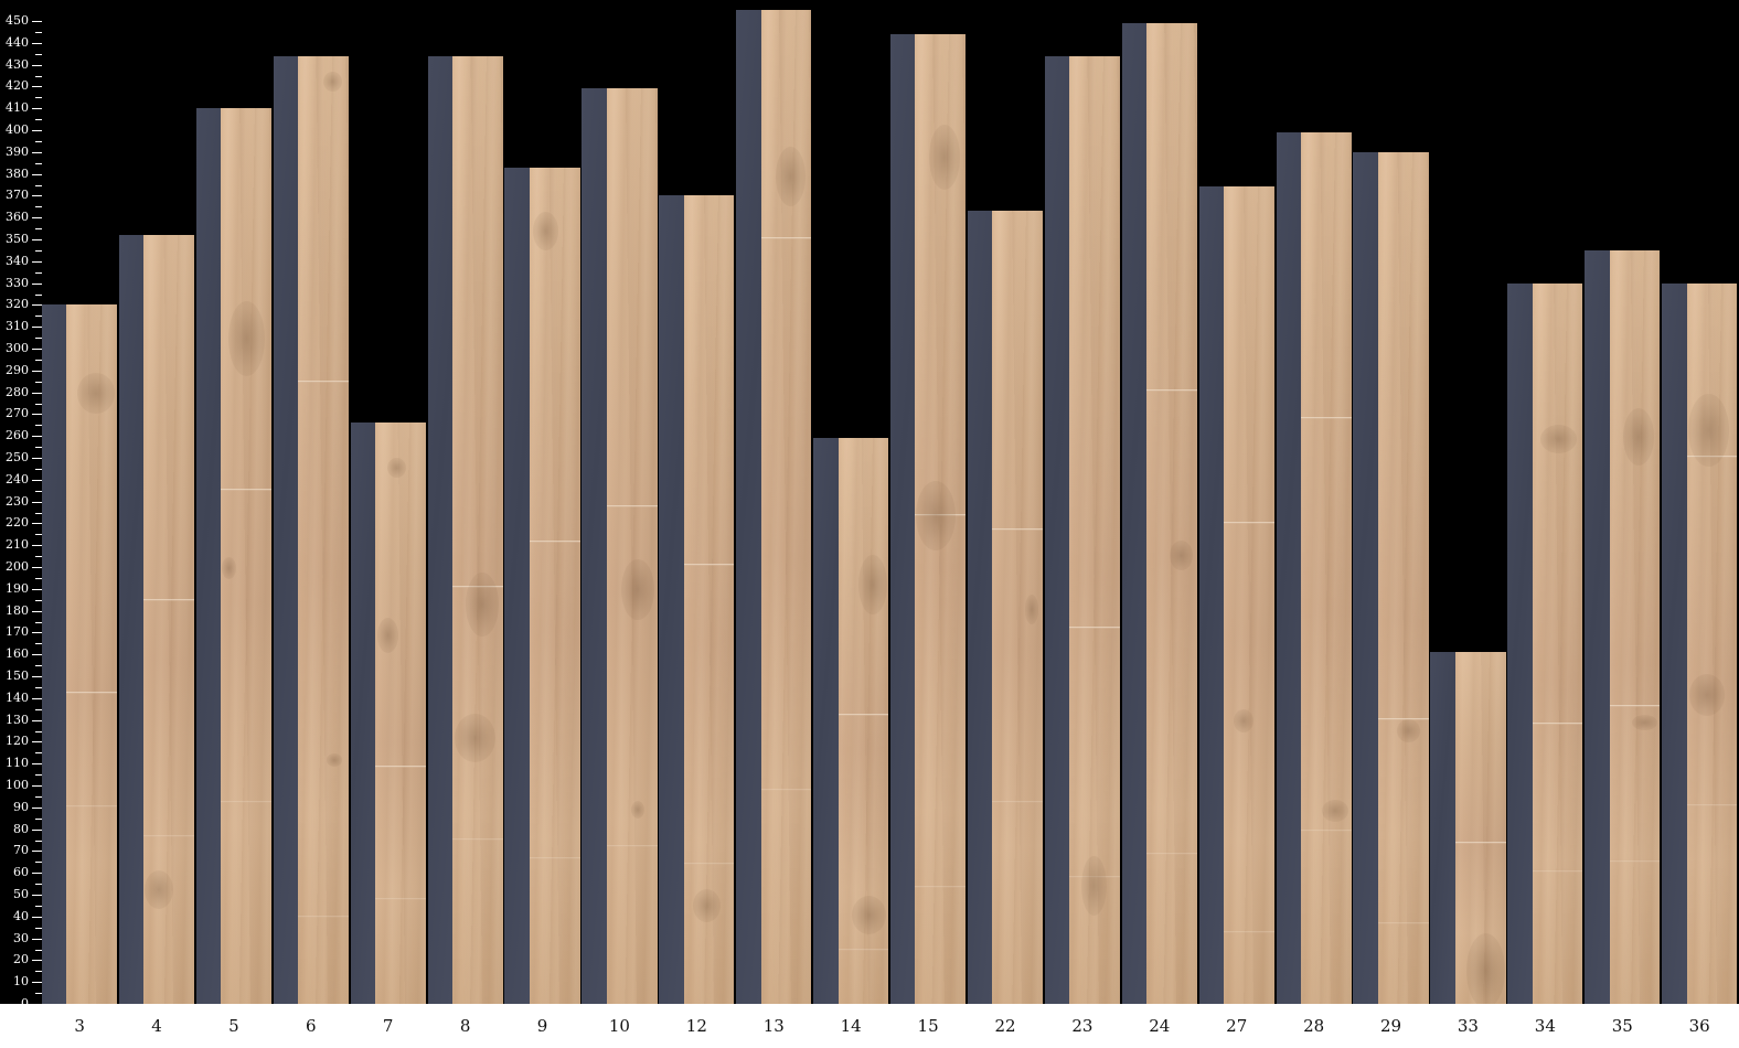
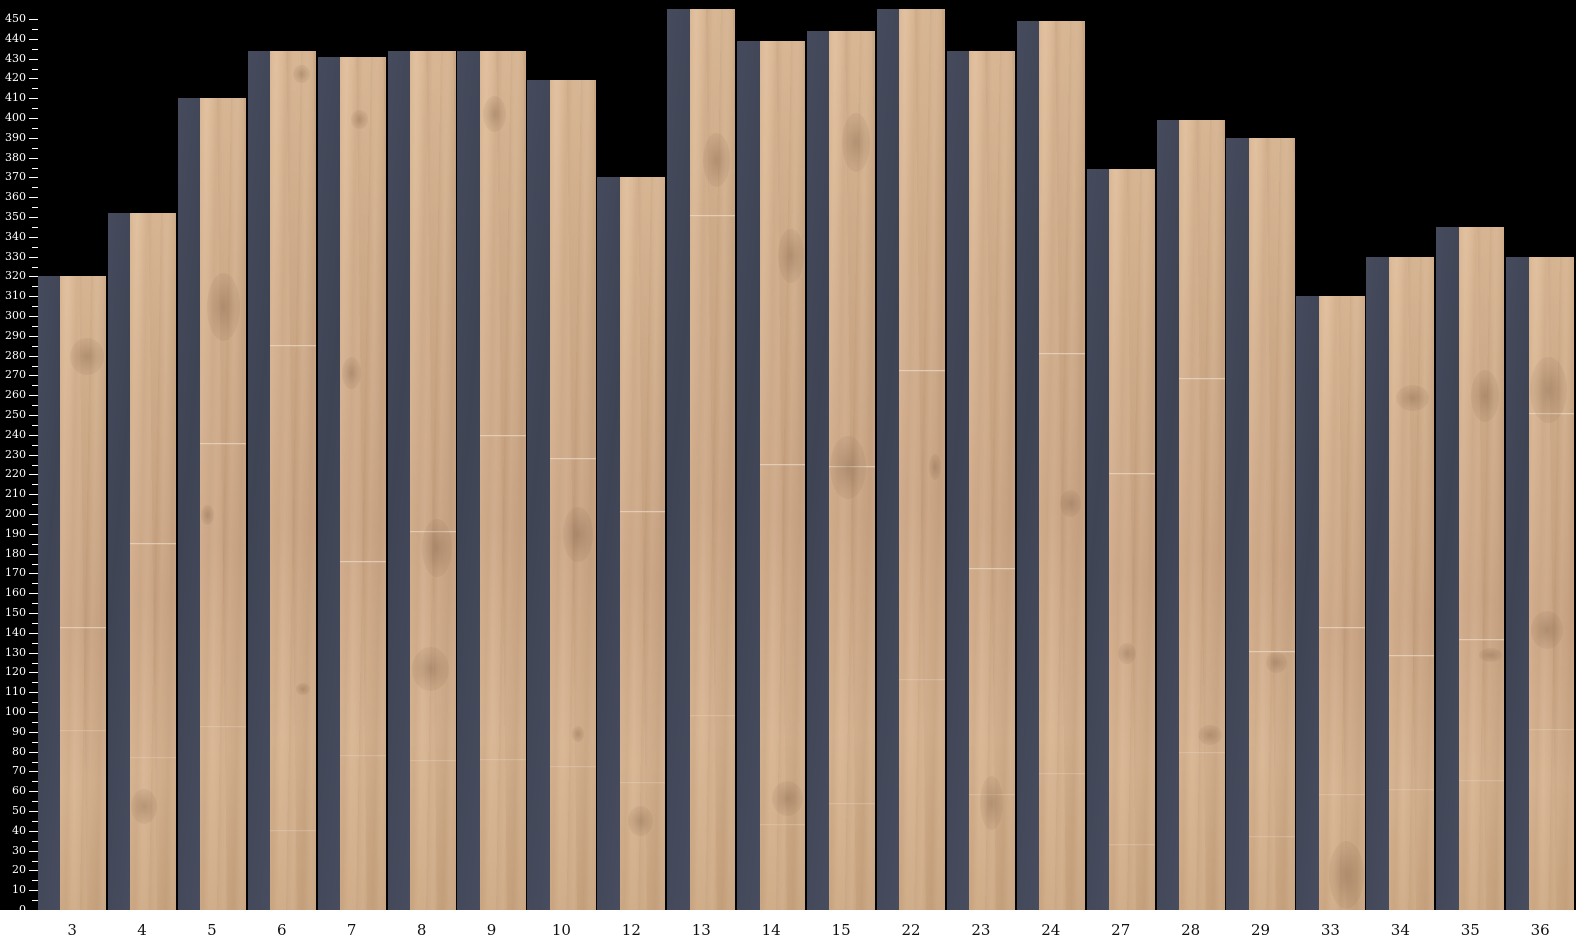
7: 266 -> 431
9: 383 -> 434
14: 259 -> 439
22: 363 -> 455
33: 161 -> 310
